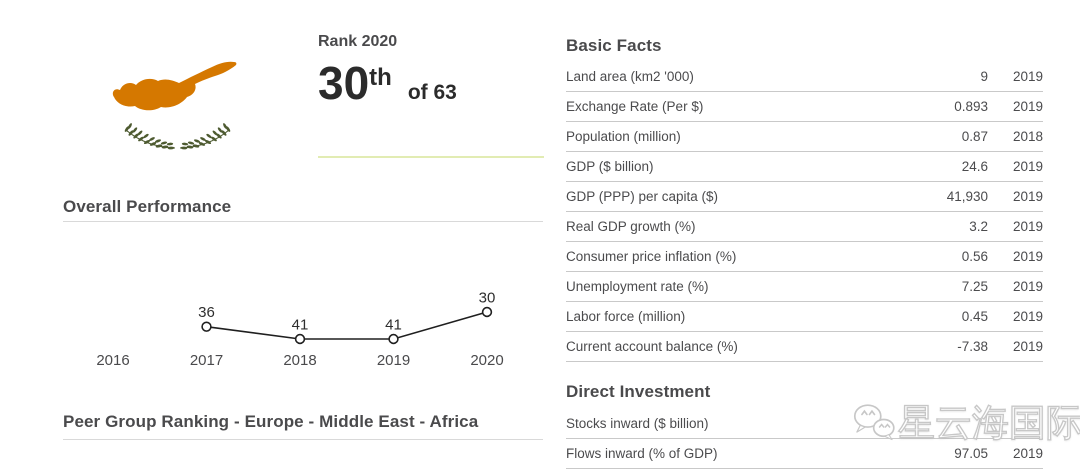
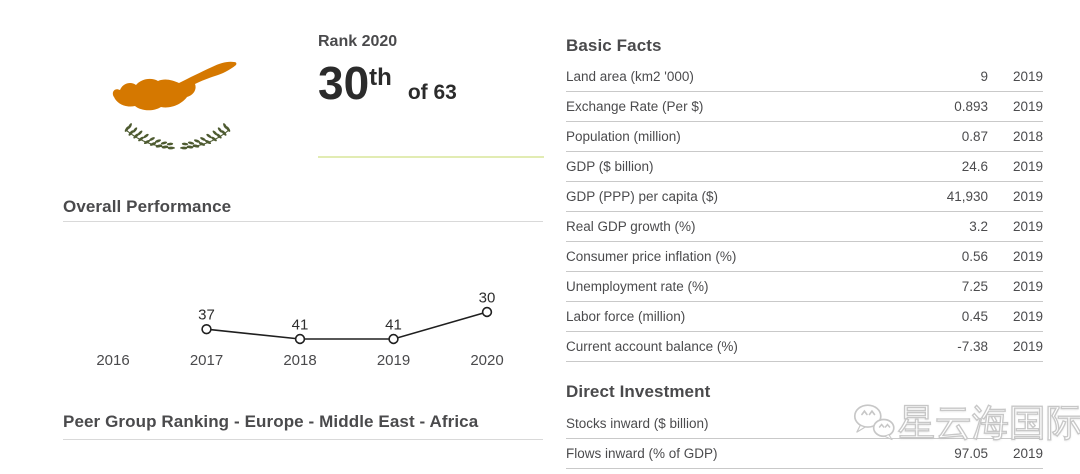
2017: 36 -> 37
